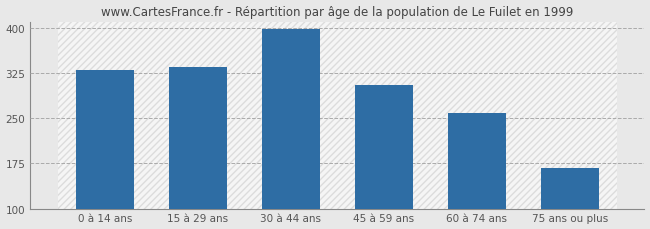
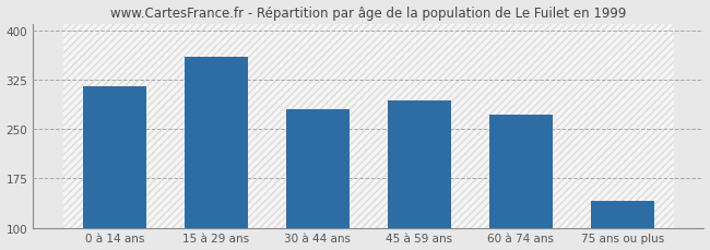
0 à 14 ans: 330 -> 314
15 à 29 ans: 334 -> 360
30 à 44 ans: 397 -> 280
45 à 59 ans: 305 -> 294
60 à 74 ans: 258 -> 272
75 ans ou plus: 168 -> 140
